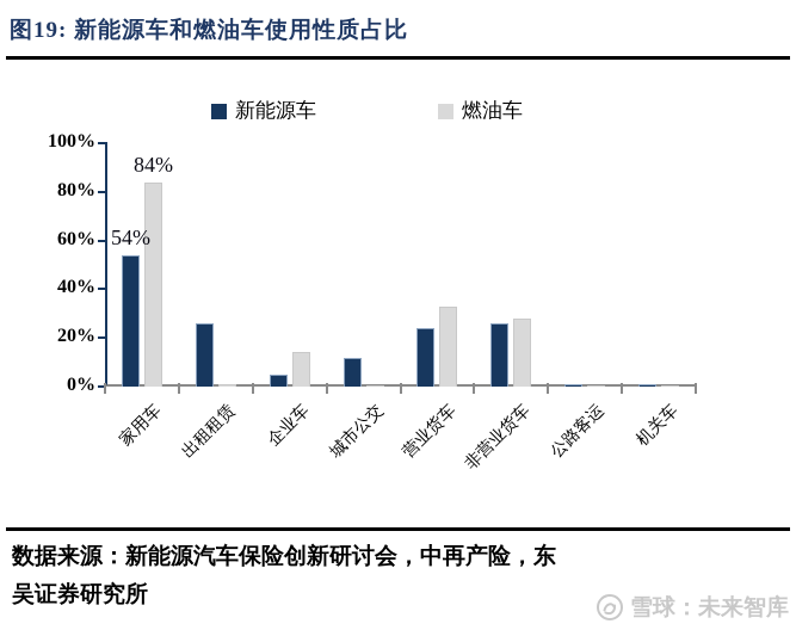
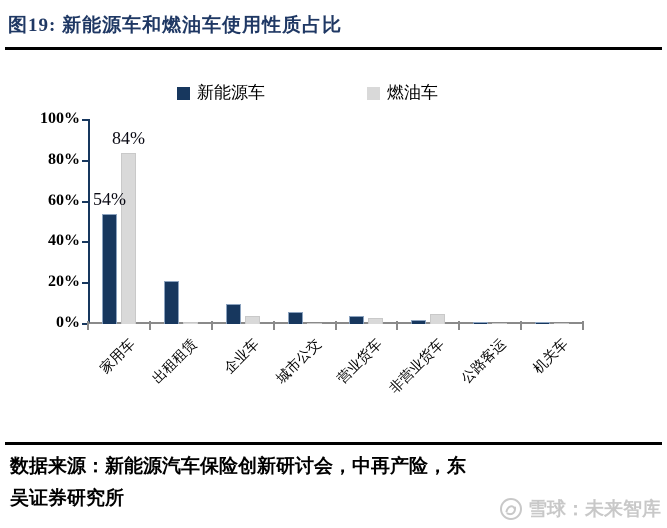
新能源车/出租租赁: 26% -> 21%
新能源车/企业车: 5% -> 10%
燃油车/企业车: 14% -> 4%
新能源车/城市公交: 12% -> 6%
新能源车/营业货车: 24% -> 4%
燃油车/营业货车: 33% -> 3%
新能源车/非营业货车: 26% -> 2%
燃油车/非营业货车: 28% -> 5%
